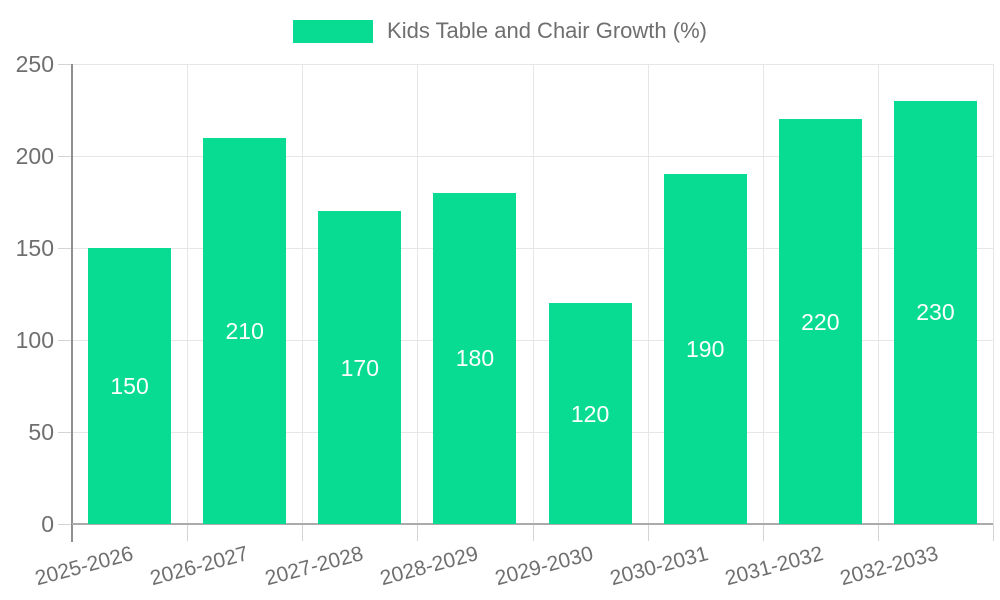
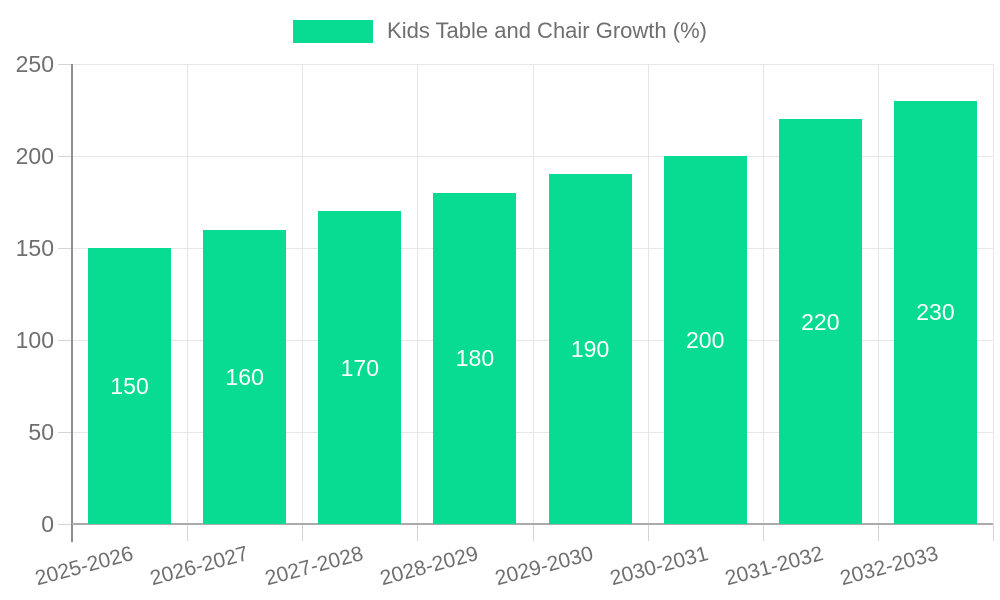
2026-2027: 210 -> 160
2029-2030: 120 -> 190
2030-2031: 190 -> 200
